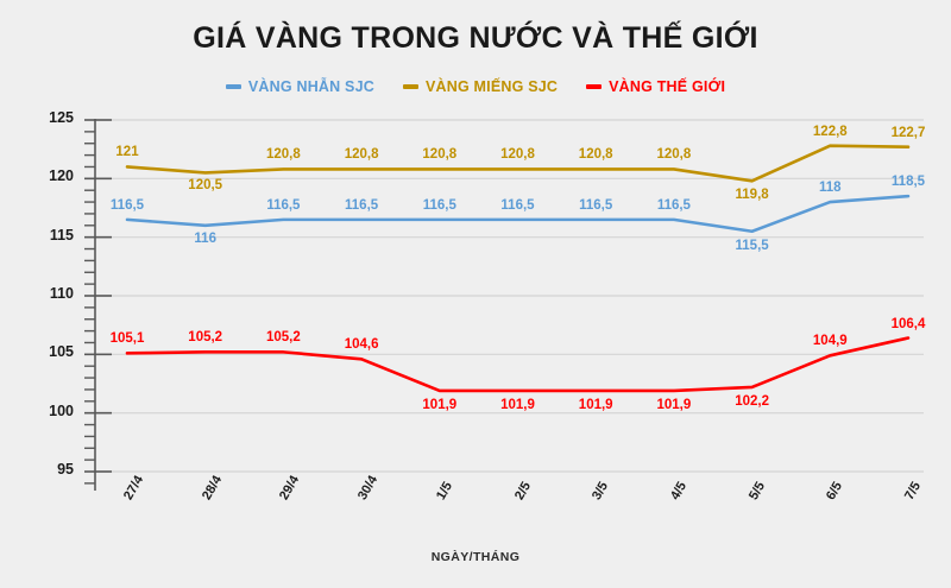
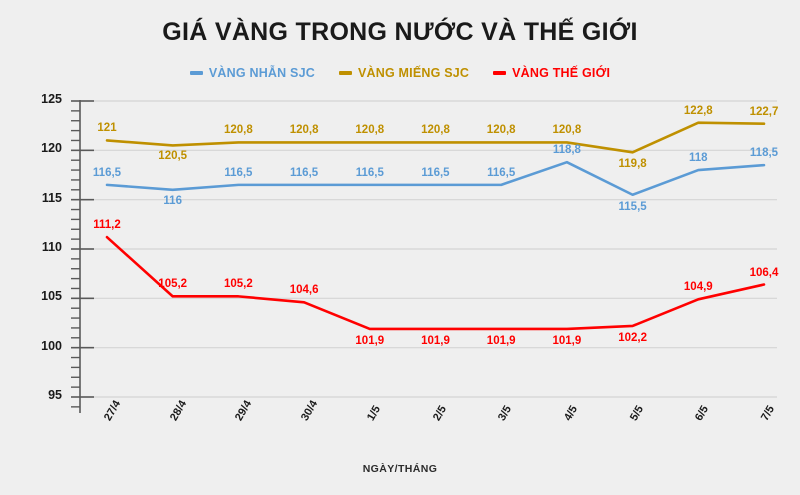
VÀNG THẾ GIỚI/27/4: 105,1 -> 111,2
VÀNG NHẪN SJC/4/5: 116,5 -> 118,8
